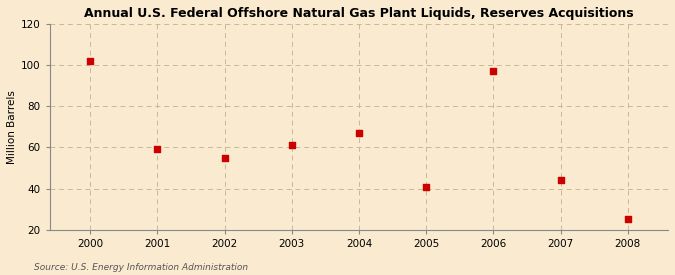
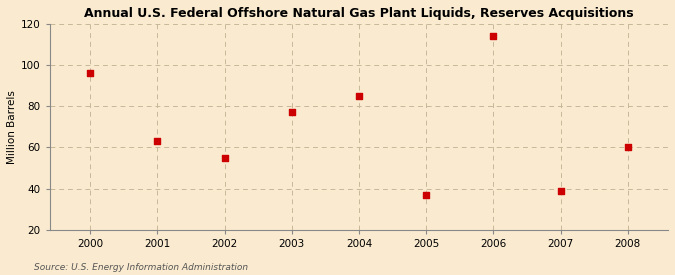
2000: 102 -> 96
2001: 59 -> 63
2003: 61 -> 77
2004: 67 -> 85
2005: 41 -> 37
2006: 97 -> 114
2007: 44 -> 39
2008: 25 -> 60
